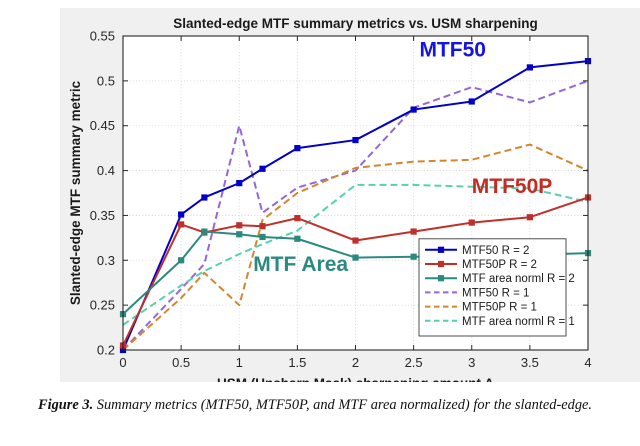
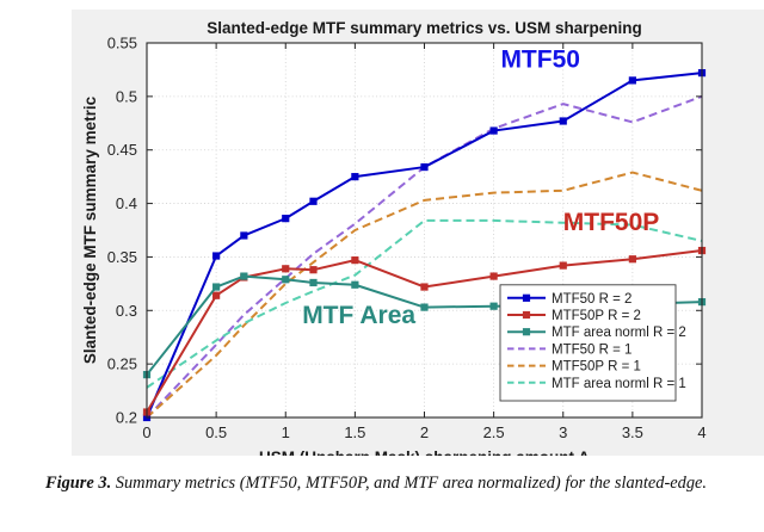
MTF50P R = 2/0.5: 0.34 -> 0.31
MTF area norml R = 2/0.5: 0.30 -> 0.32
MTF50 R = 1/1: 0.45 -> 0.33
MTF50P R = 1/1: 0.25 -> 0.33
MTF50 R = 1/2: 0.40 -> 0.43
MTF50P R = 2/4: 0.37 -> 0.36
MTF50P R = 1/4: 0.40 -> 0.41
